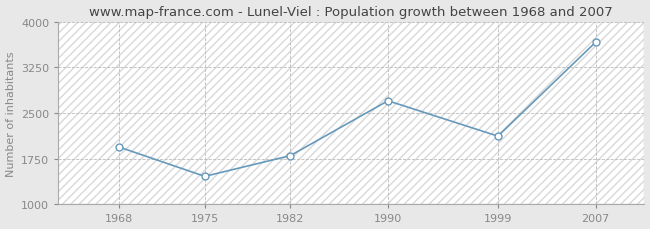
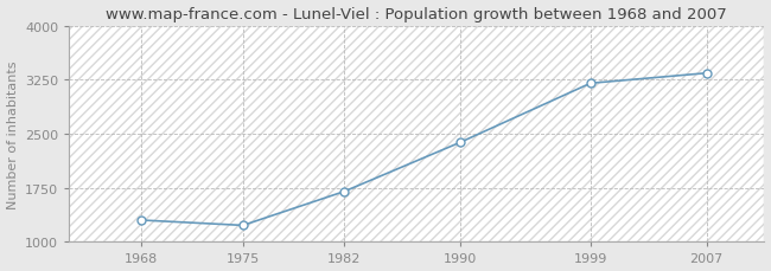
1968: 1940 -> 1300
1975: 1460 -> 1230
1982: 1800 -> 1700
1990: 2700 -> 2380
1999: 2120 -> 3200
2007: 3660 -> 3340
